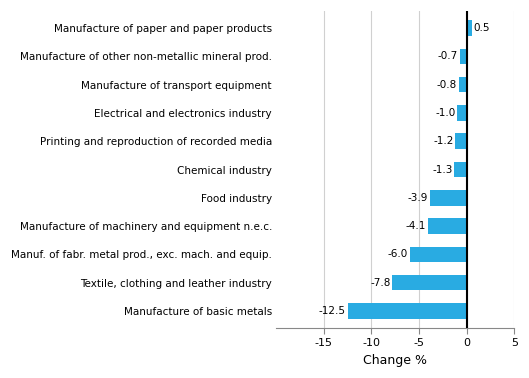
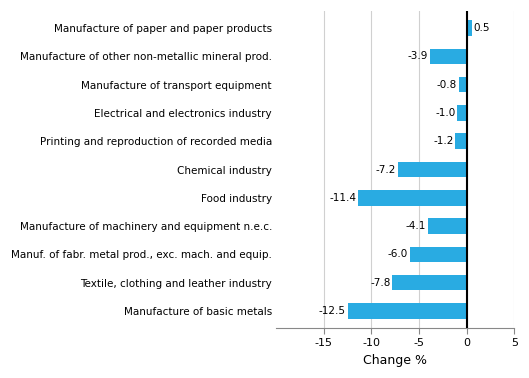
Manufacture of other non-metallic mineral prod.: -0.7 -> -3.9
Chemical industry: -1.3 -> -7.2
Food industry: -3.9 -> -11.4
